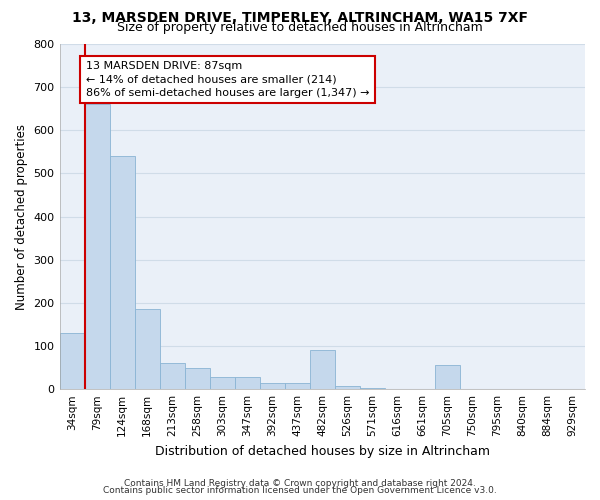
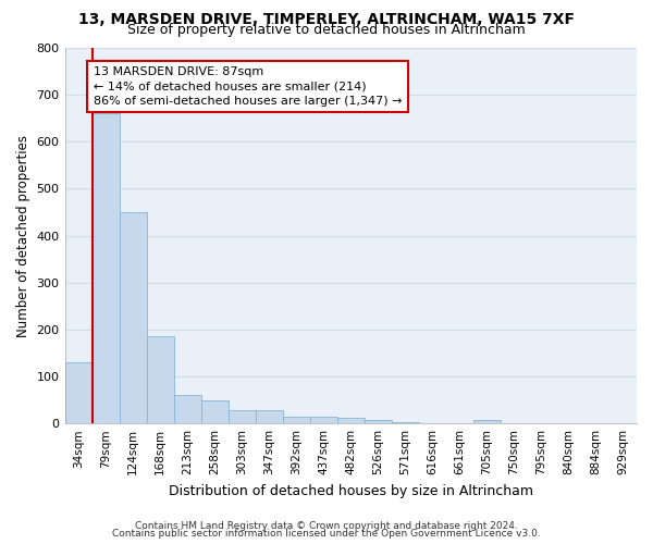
124sqm: 540 -> 450
482sqm: 90 -> 11
705sqm: 55 -> 7
